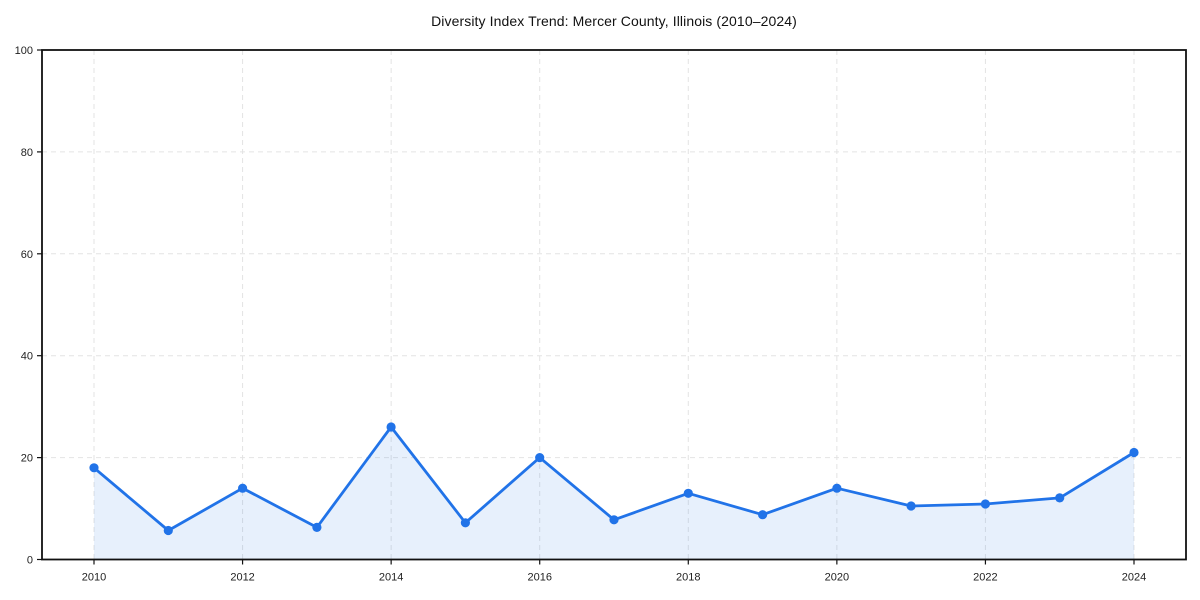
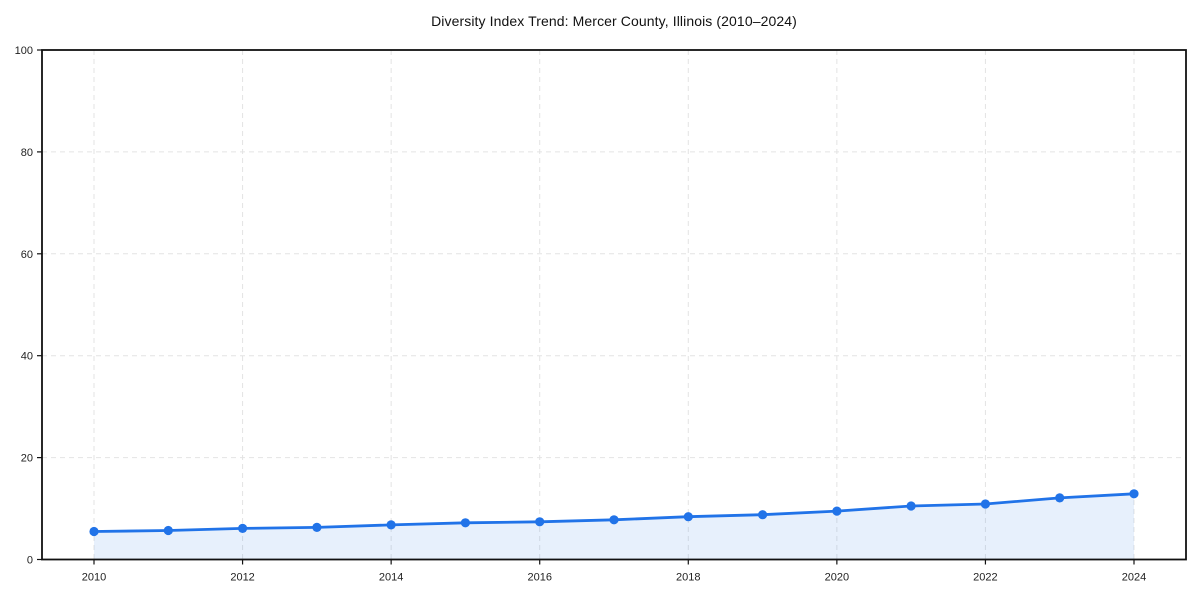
2010: 18 -> 6
2012: 14 -> 6
2014: 26 -> 7
2016: 20 -> 7
2018: 13 -> 8
2020: 14 -> 10
2024: 21 -> 13
